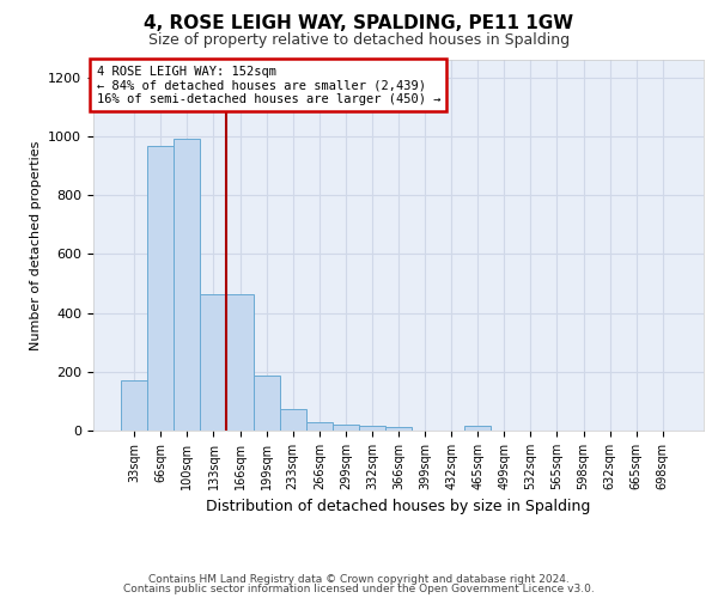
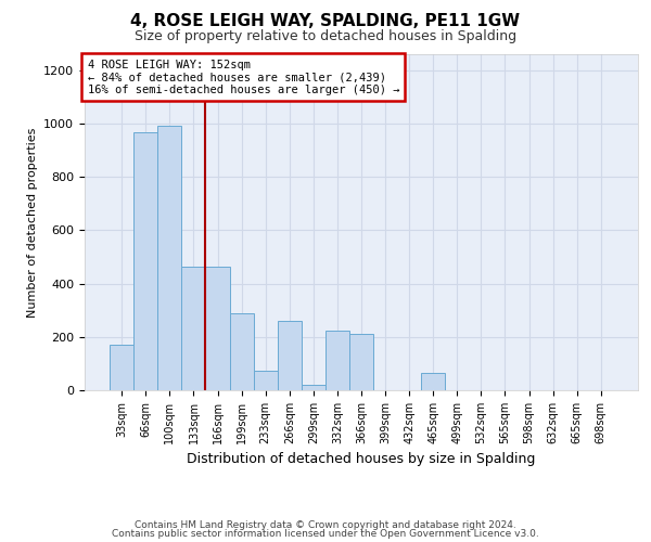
199sqm: 185 -> 290
266sqm: 28 -> 260
332sqm: 18 -> 225
366sqm: 12 -> 210
465sqm: 15 -> 65
